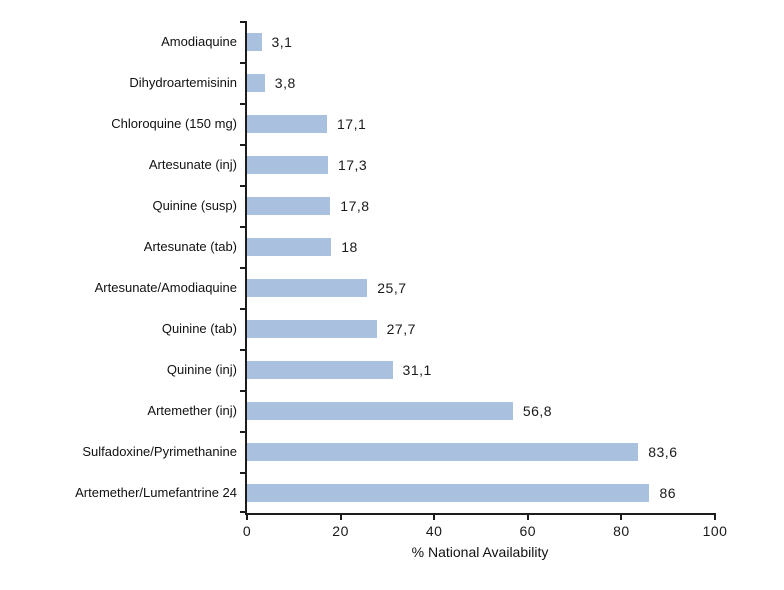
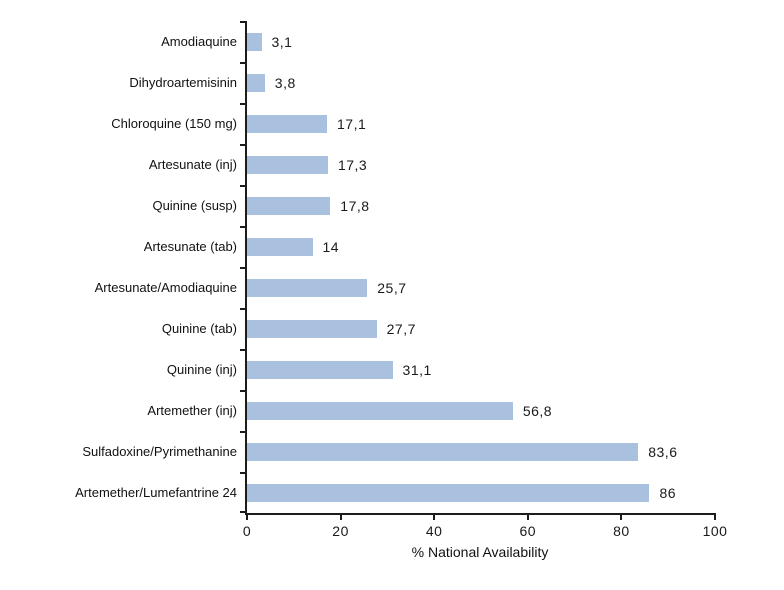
Artesunate (tab): 18 -> 14
